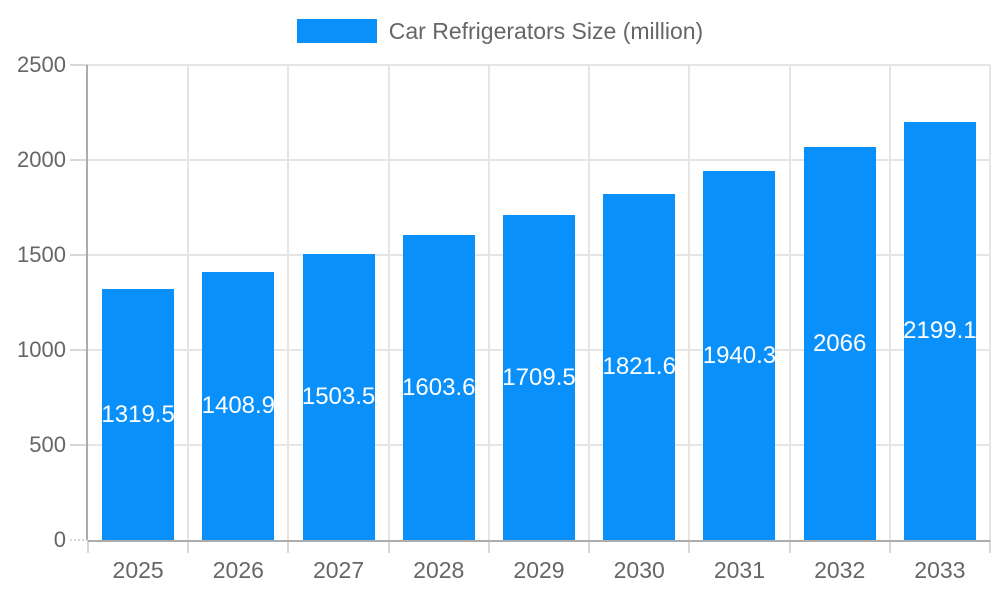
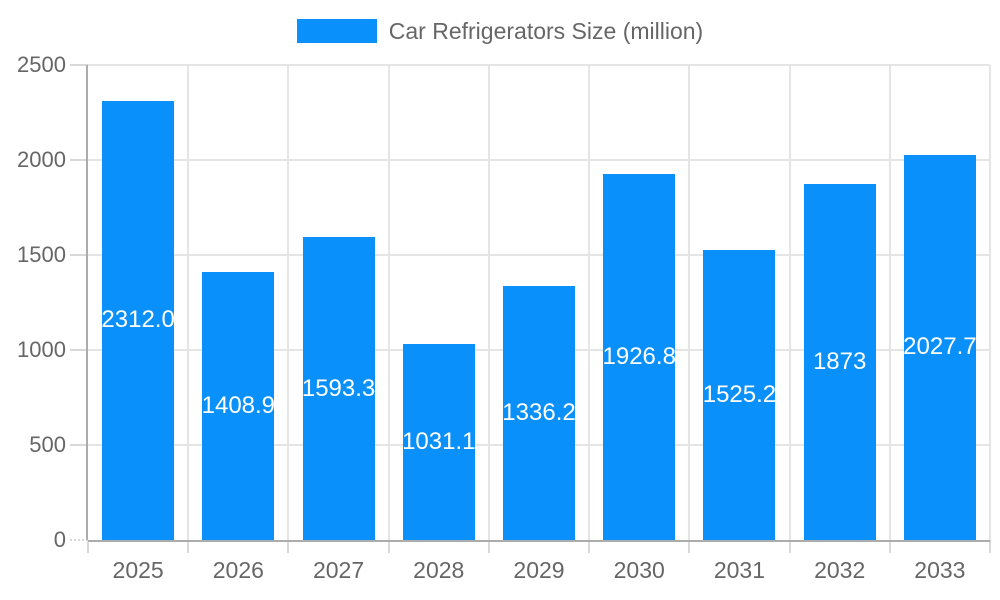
2025: 1319.5 -> 2312.0
2027: 1503.5 -> 1593.3
2028: 1603.6 -> 1031.1
2029: 1709.5 -> 1336.2
2030: 1821.6 -> 1926.8
2031: 1940.3 -> 1525.2
2032: 2066 -> 1873
2033: 2199.1 -> 2027.7
